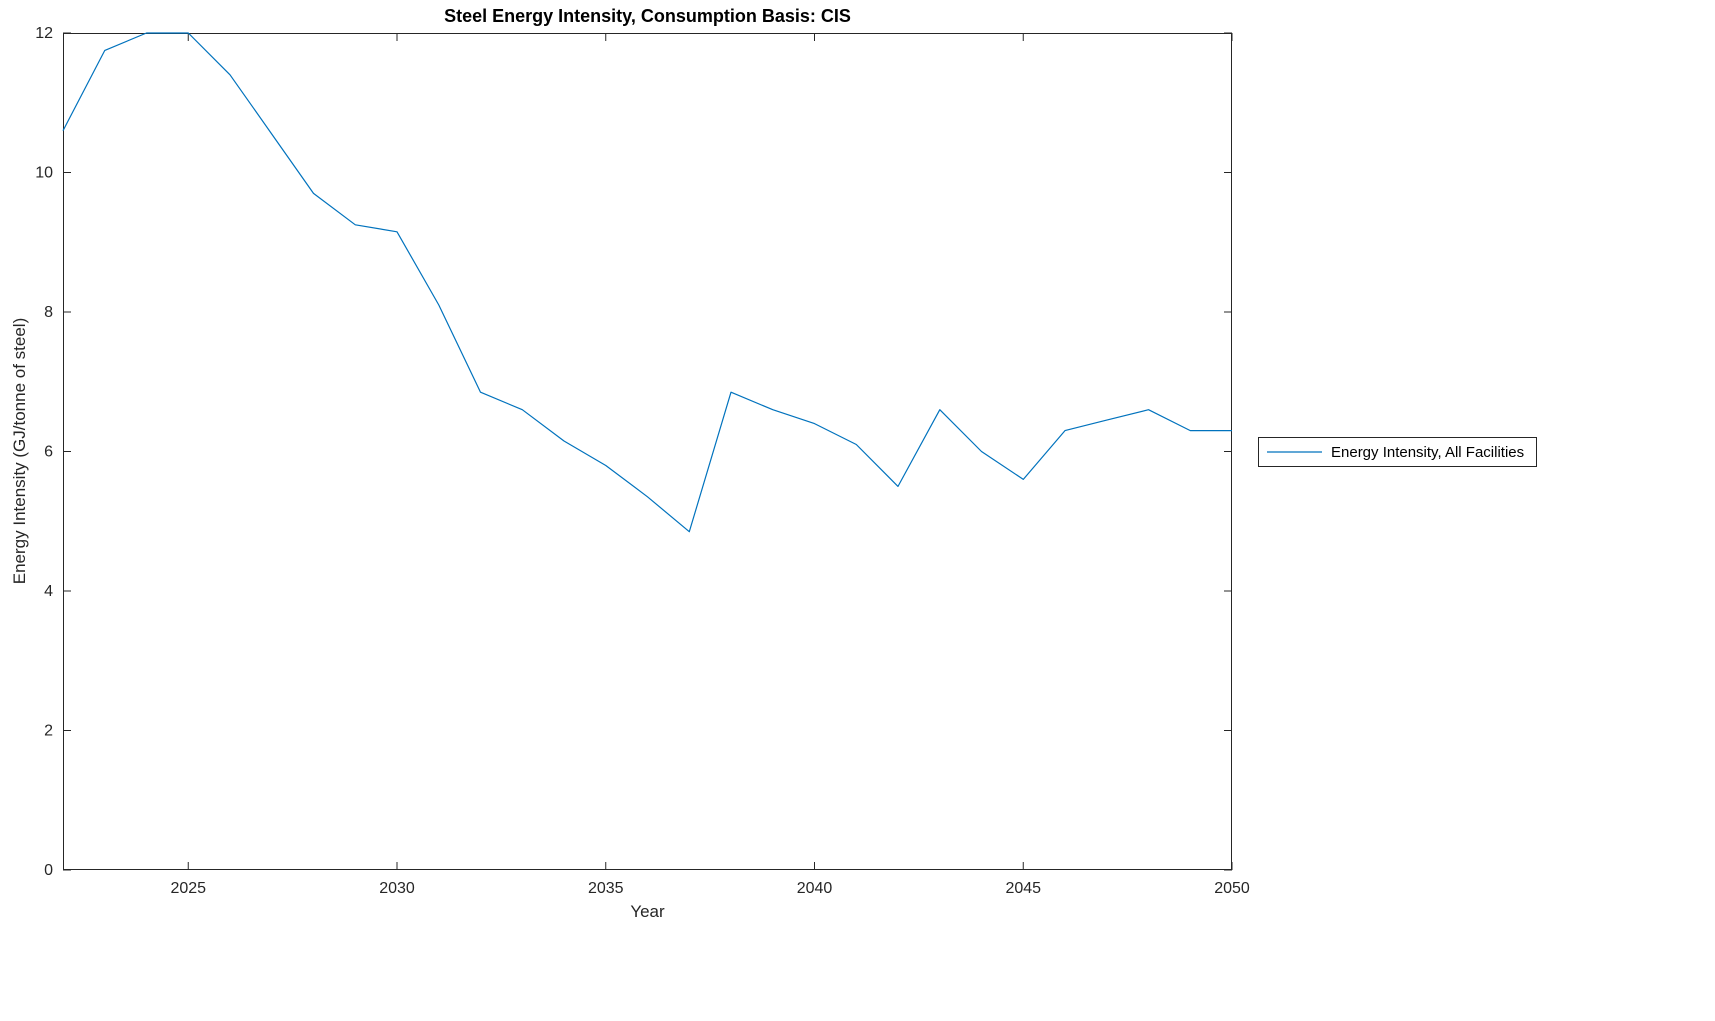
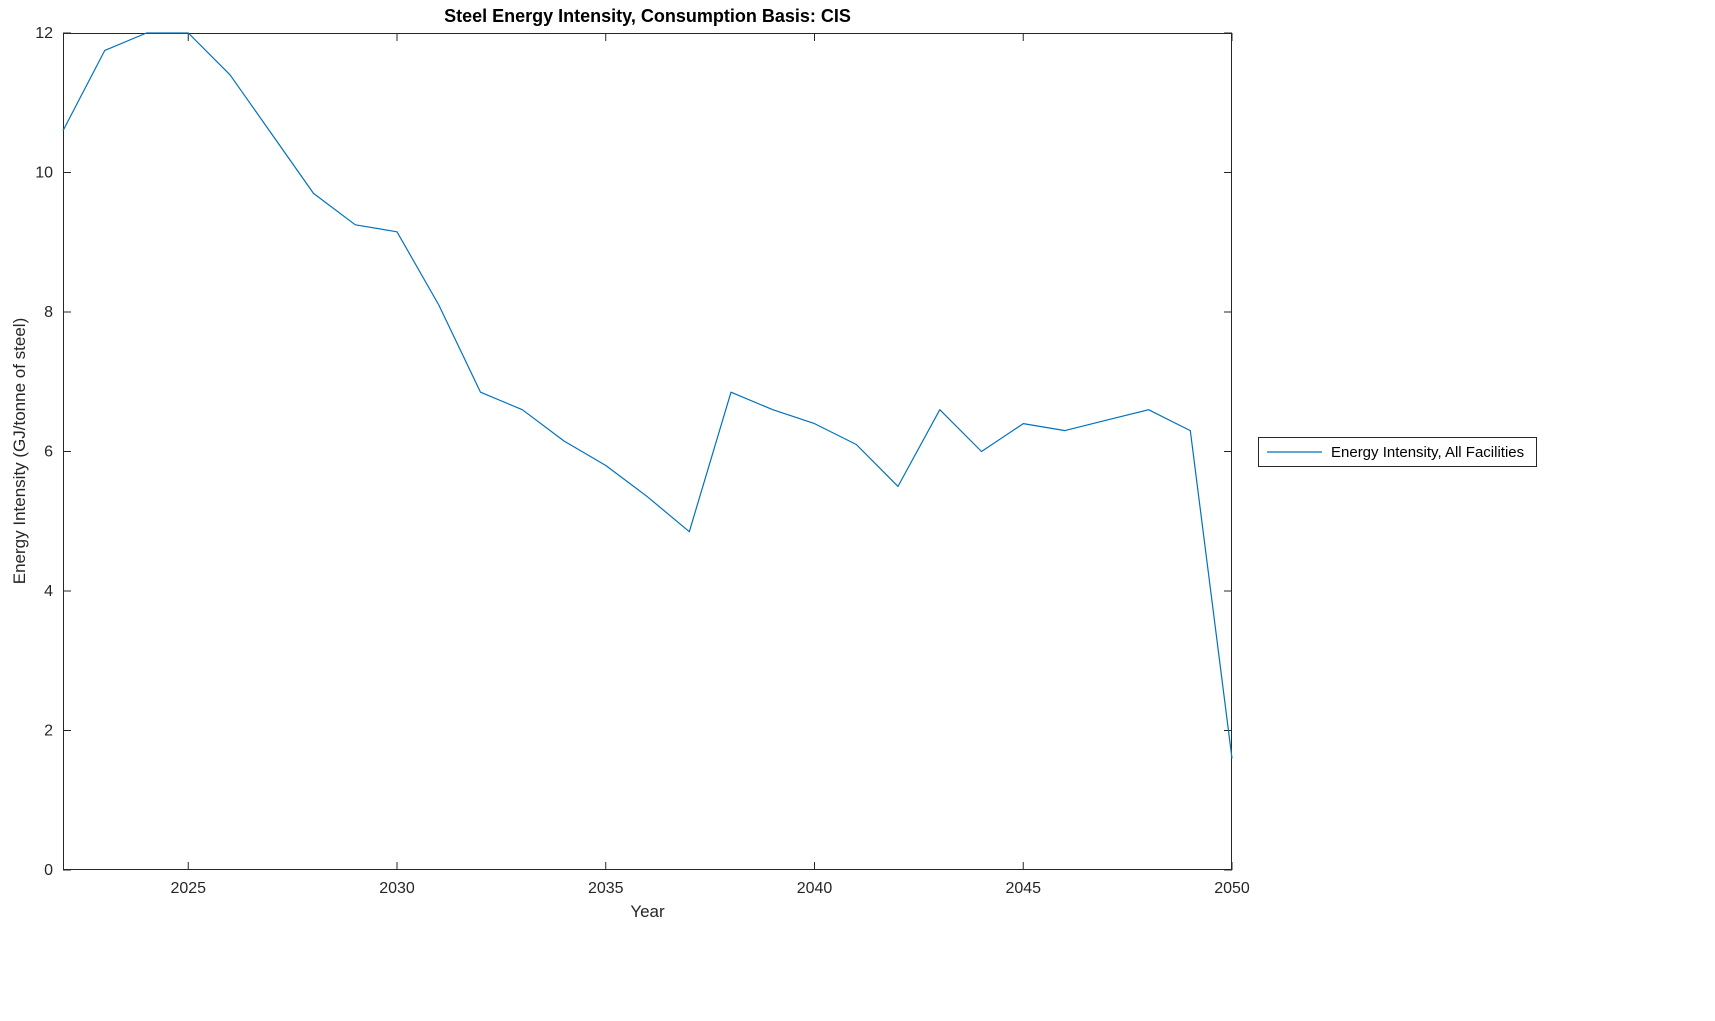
2045: 5.6 -> 6.4
2050: 6.3 -> 1.6
